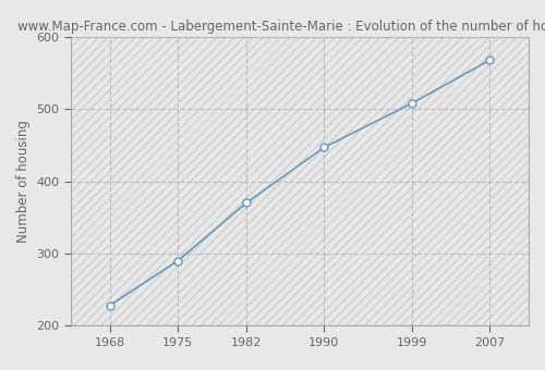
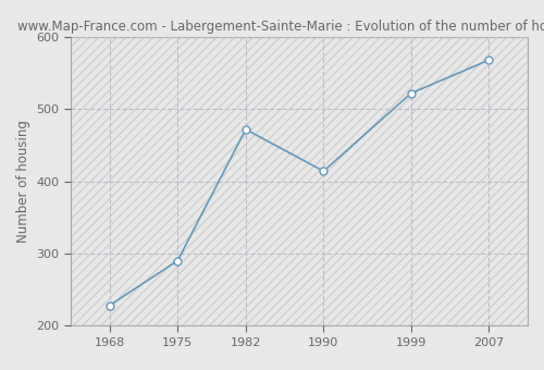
1982: 370 -> 472
1990: 447 -> 414
1999: 508 -> 522
